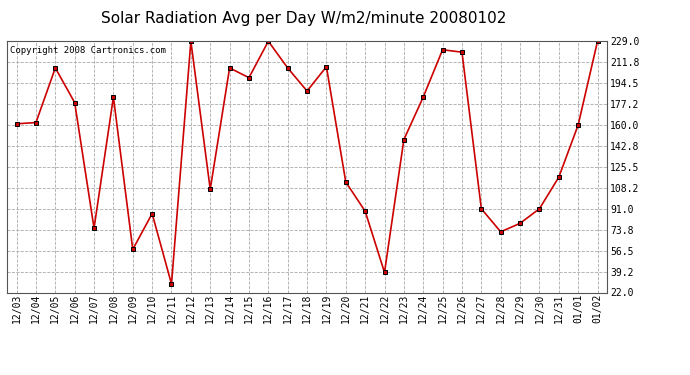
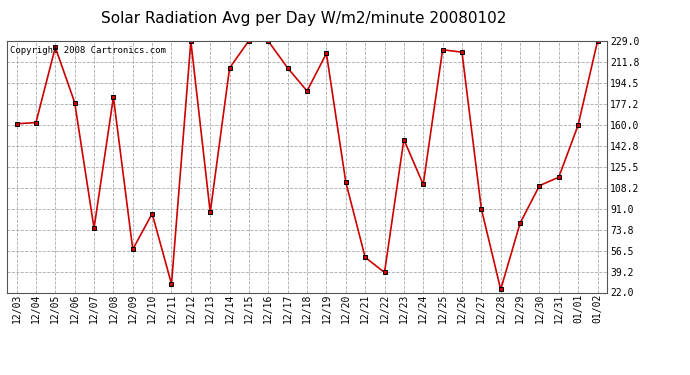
12/05: 207 -> 224
12/13: 107 -> 88
12/15: 199 -> 230
12/19: 208 -> 219
12/21: 89 -> 51
12/24: 183 -> 111
12/28: 72 -> 24
12/30: 91 -> 110
